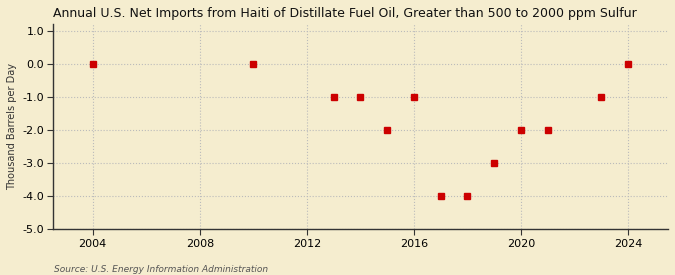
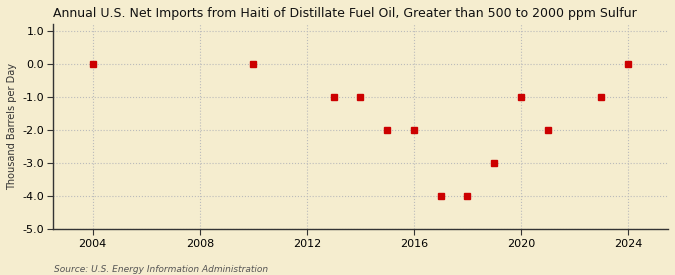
2016: -1 -> -2
2020: -2 -> -1
